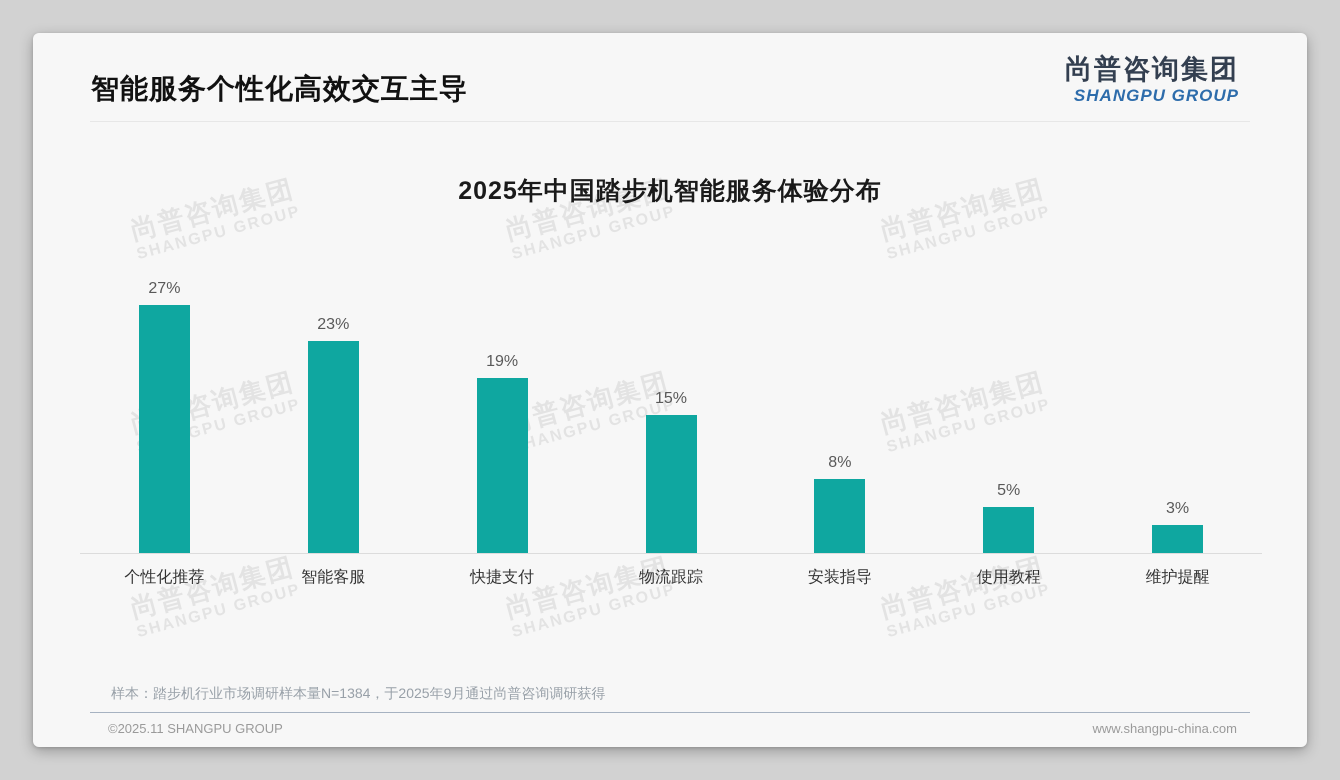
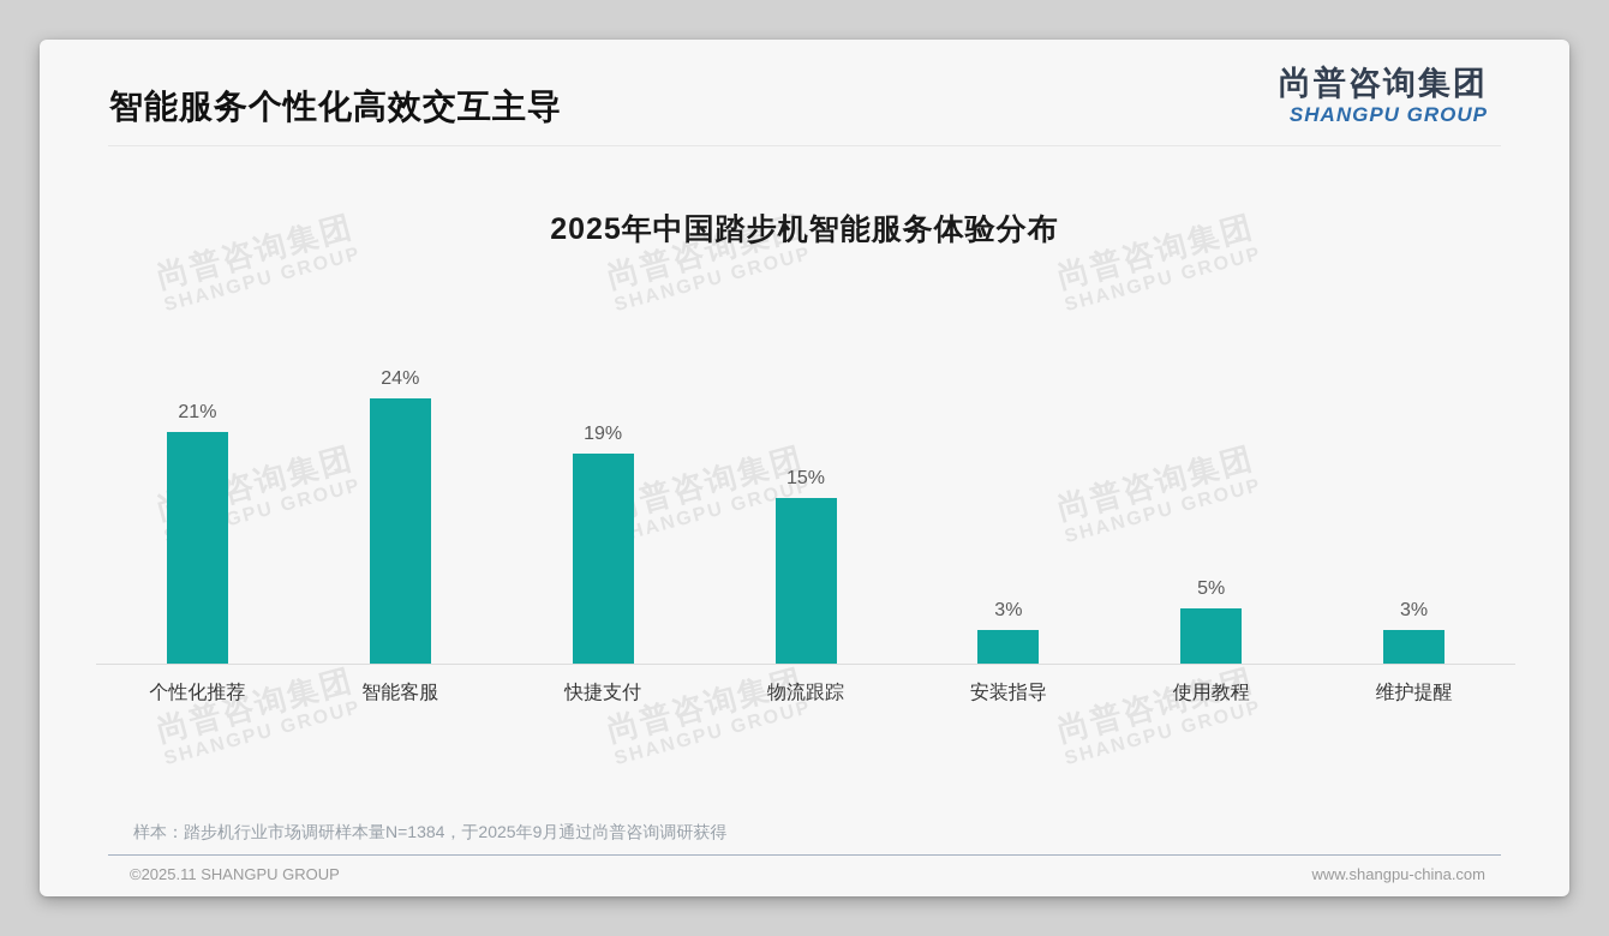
个性化推荐: 27% -> 21%
智能客服: 23% -> 24%
安装指导: 8% -> 3%
